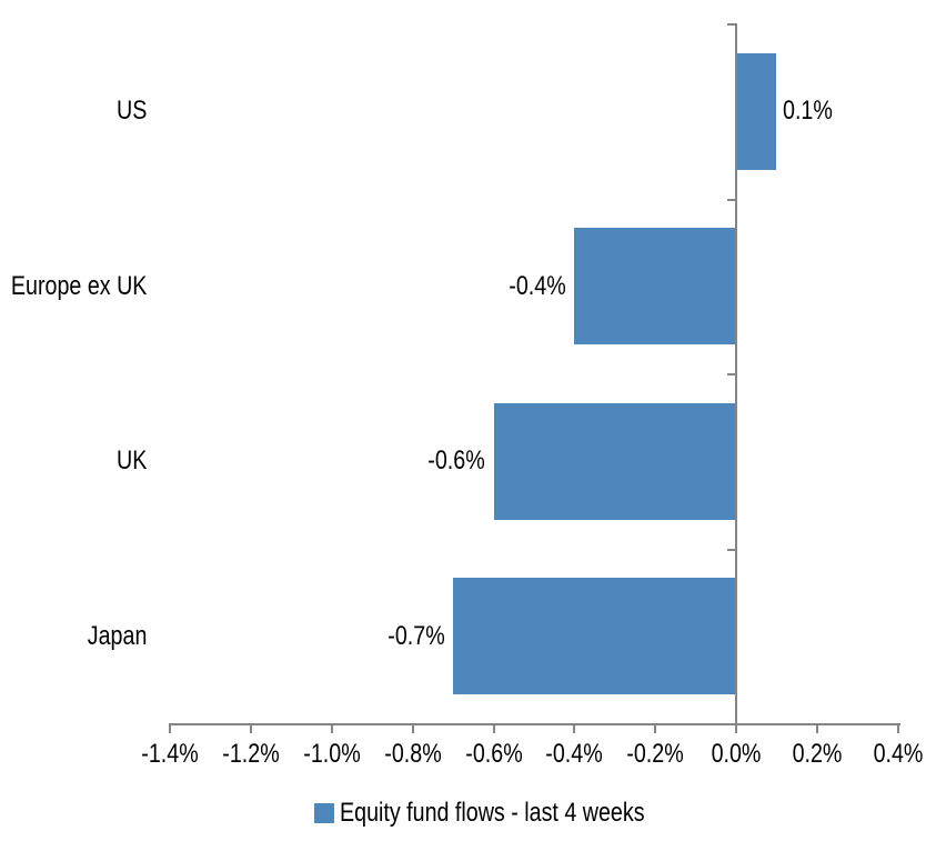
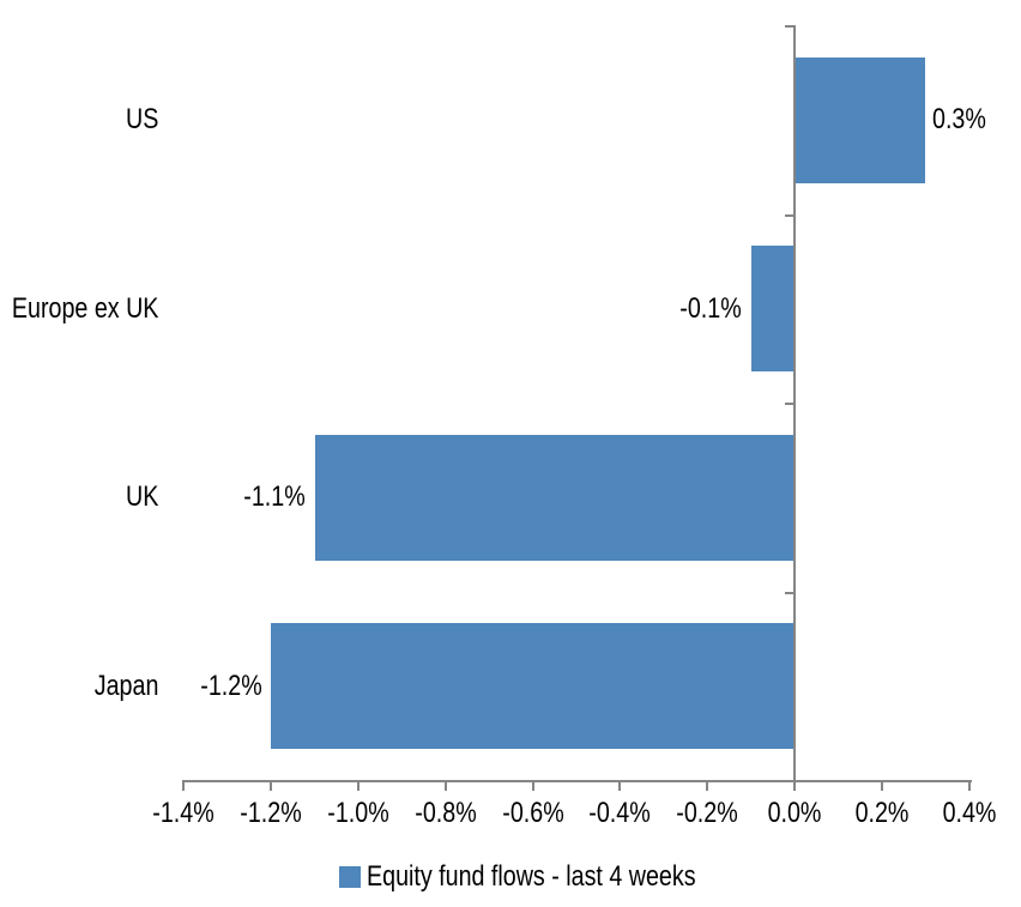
US: 0.1% -> 0.3%
Europe ex UK: -0.4% -> -0.1%
UK: -0.6% -> -1.1%
Japan: -0.7% -> -1.2%
